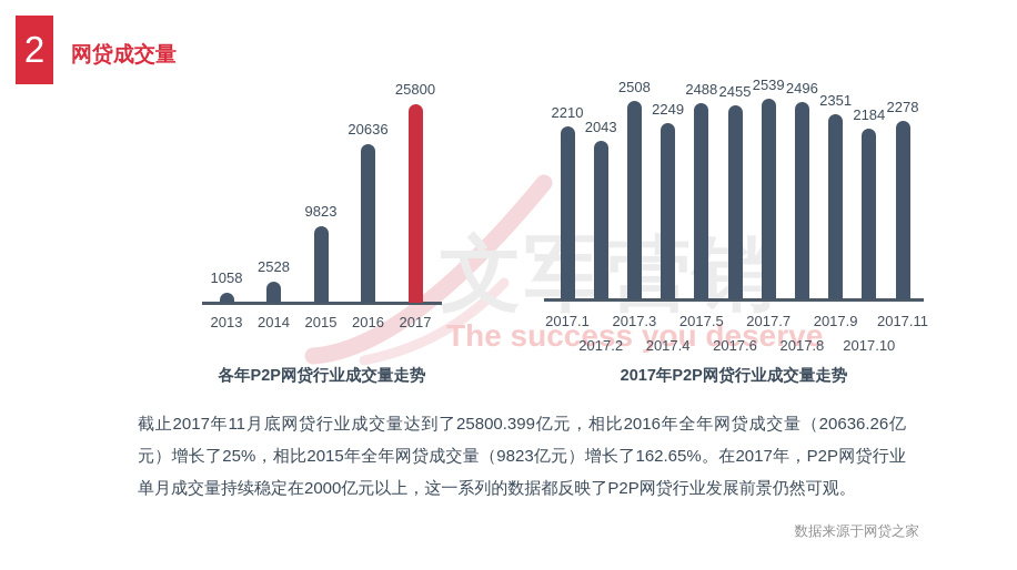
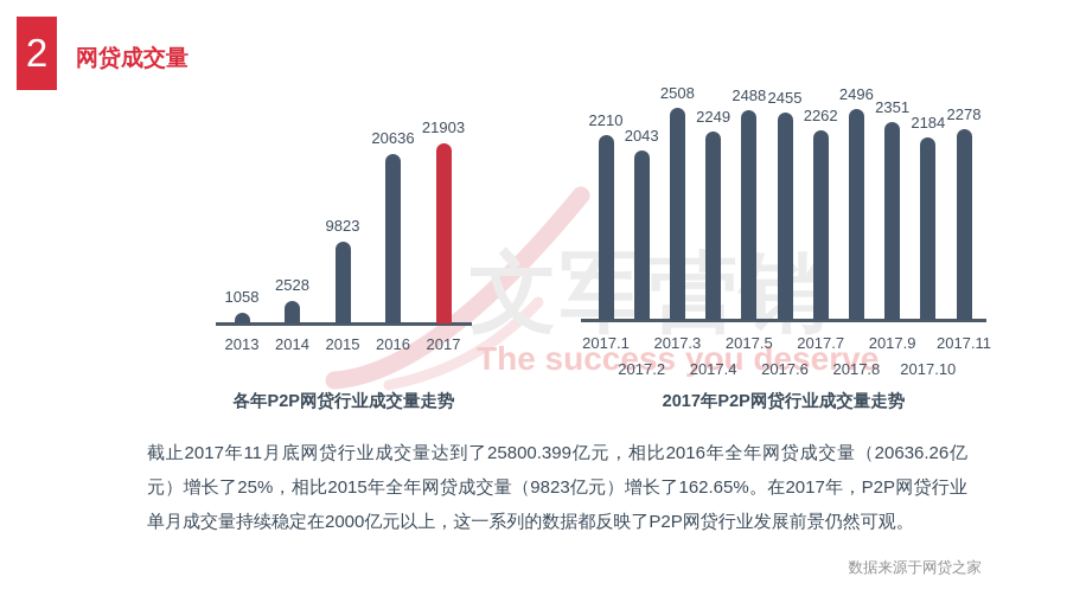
各年P2P网贷行业成交量走势/2017: 25800 -> 21903
2017年P2P网贷行业成交量走势/2017.7: 2539 -> 2262
